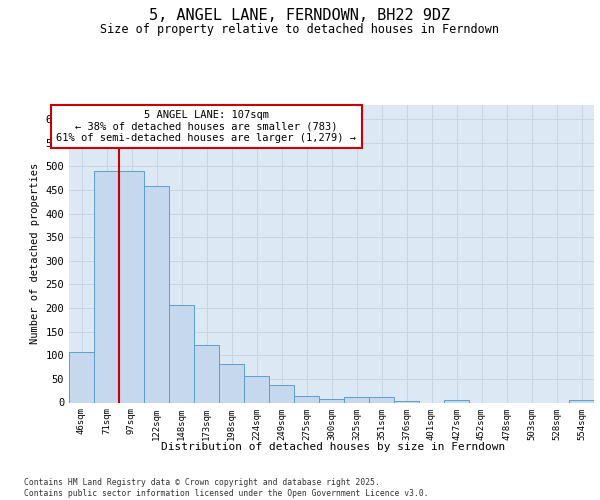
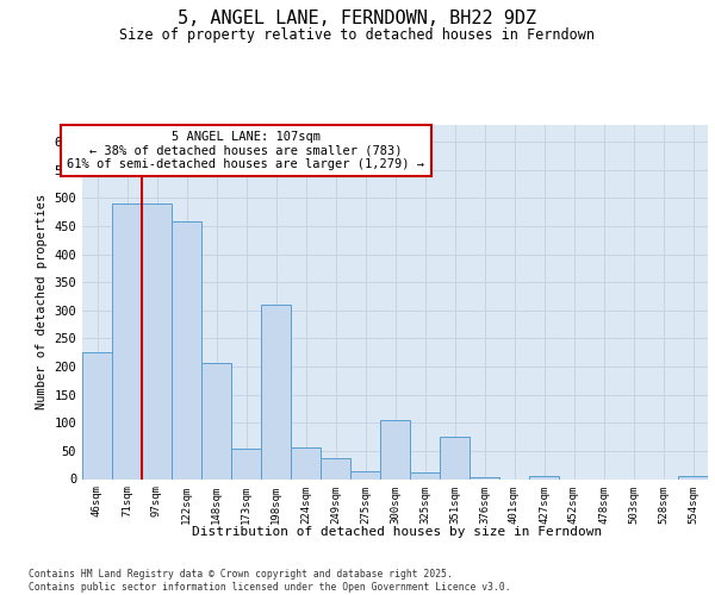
46sqm: 106 -> 225
173sqm: 122 -> 55
198sqm: 82 -> 310
300sqm: 8 -> 105
351sqm: 11 -> 75
